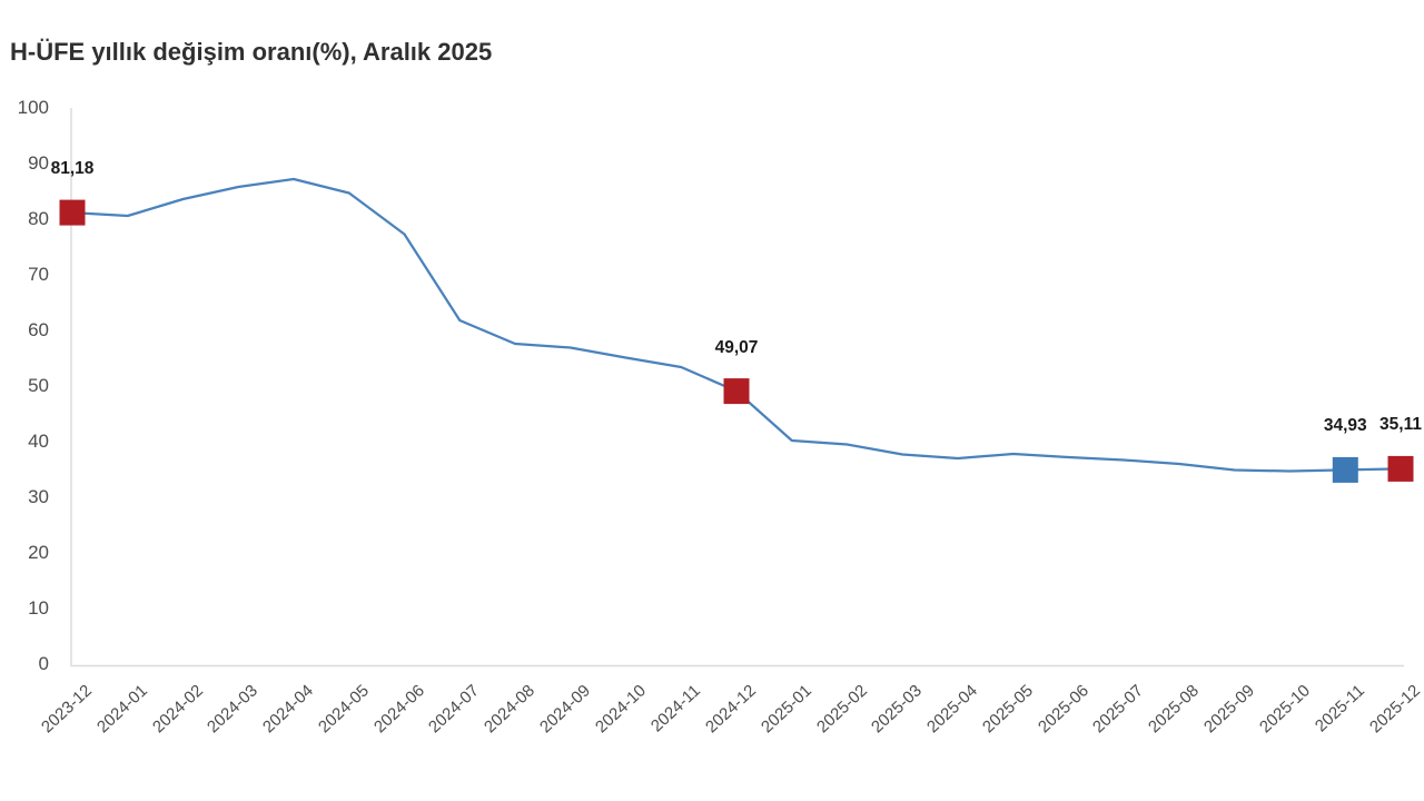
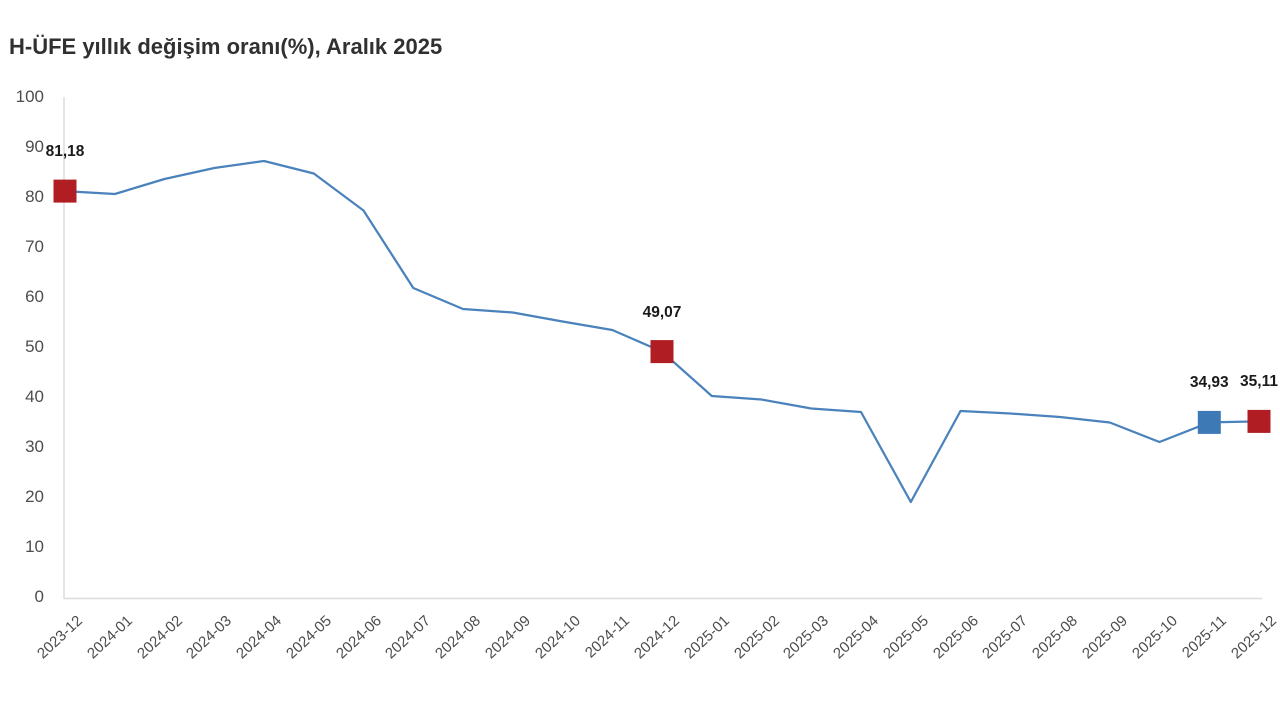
2025-05: 38 -> 19
2025-10: 35 -> 31
